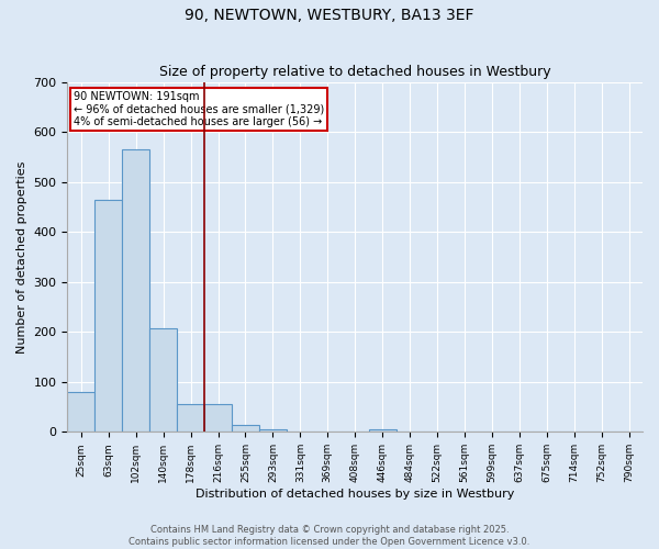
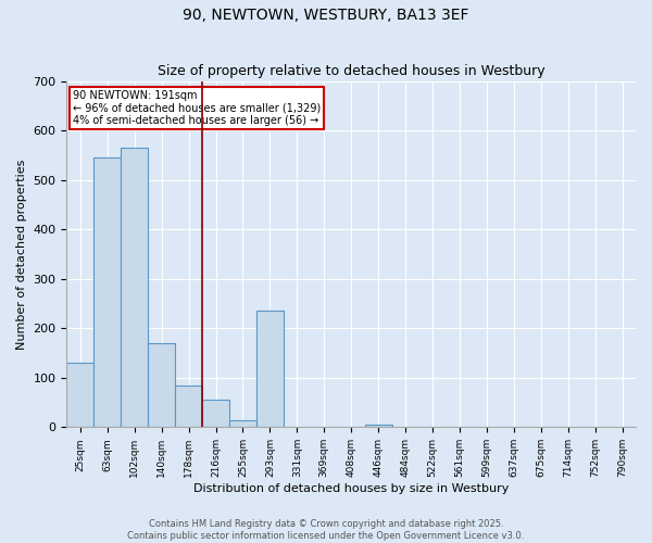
25sqm: 80 -> 130
63sqm: 465 -> 545
140sqm: 207 -> 170
178sqm: 55 -> 85
293sqm: 5 -> 235
